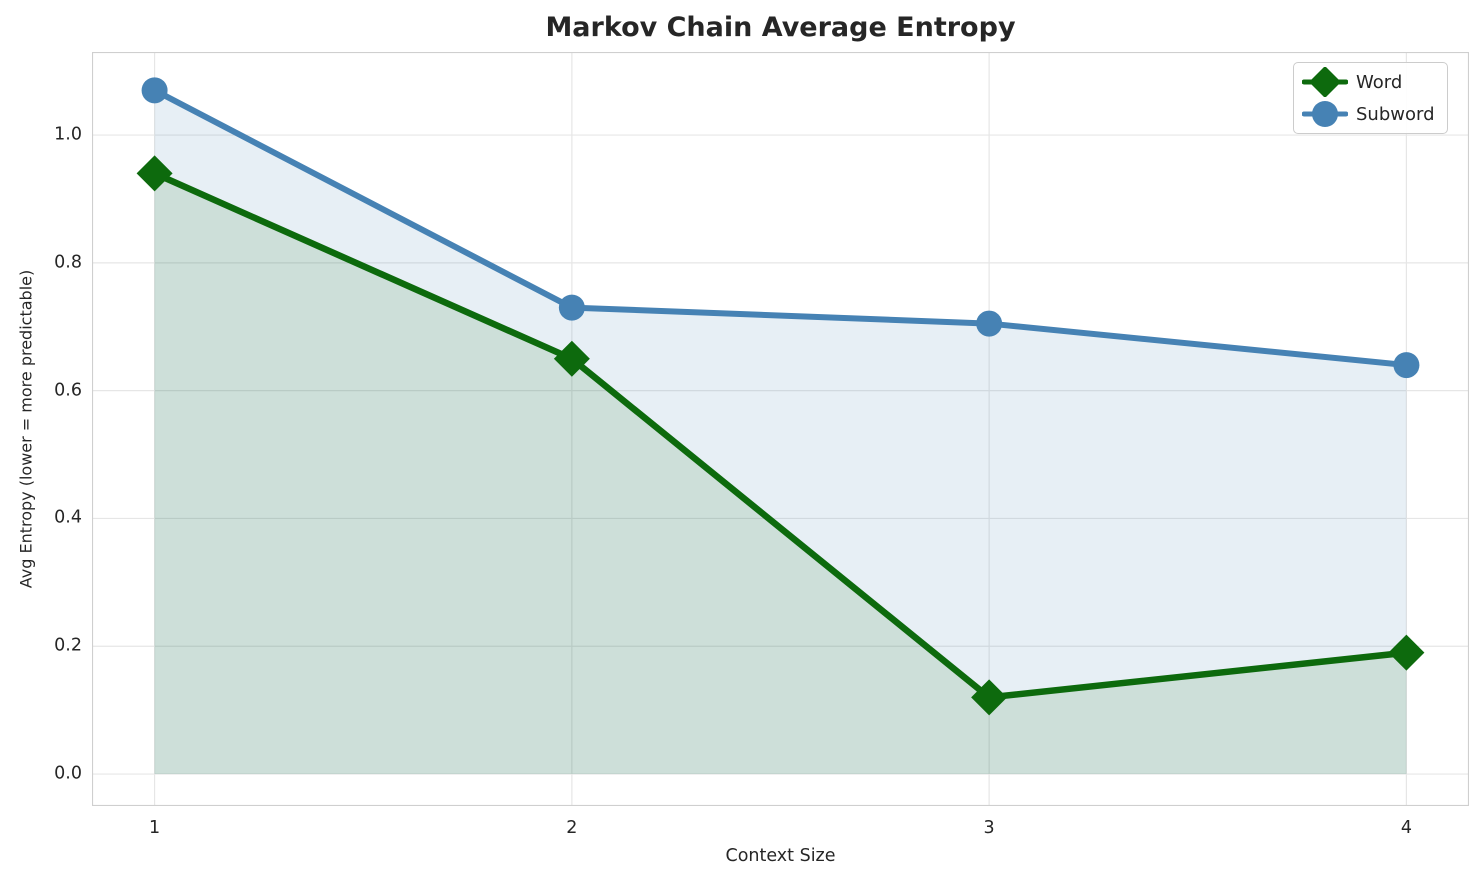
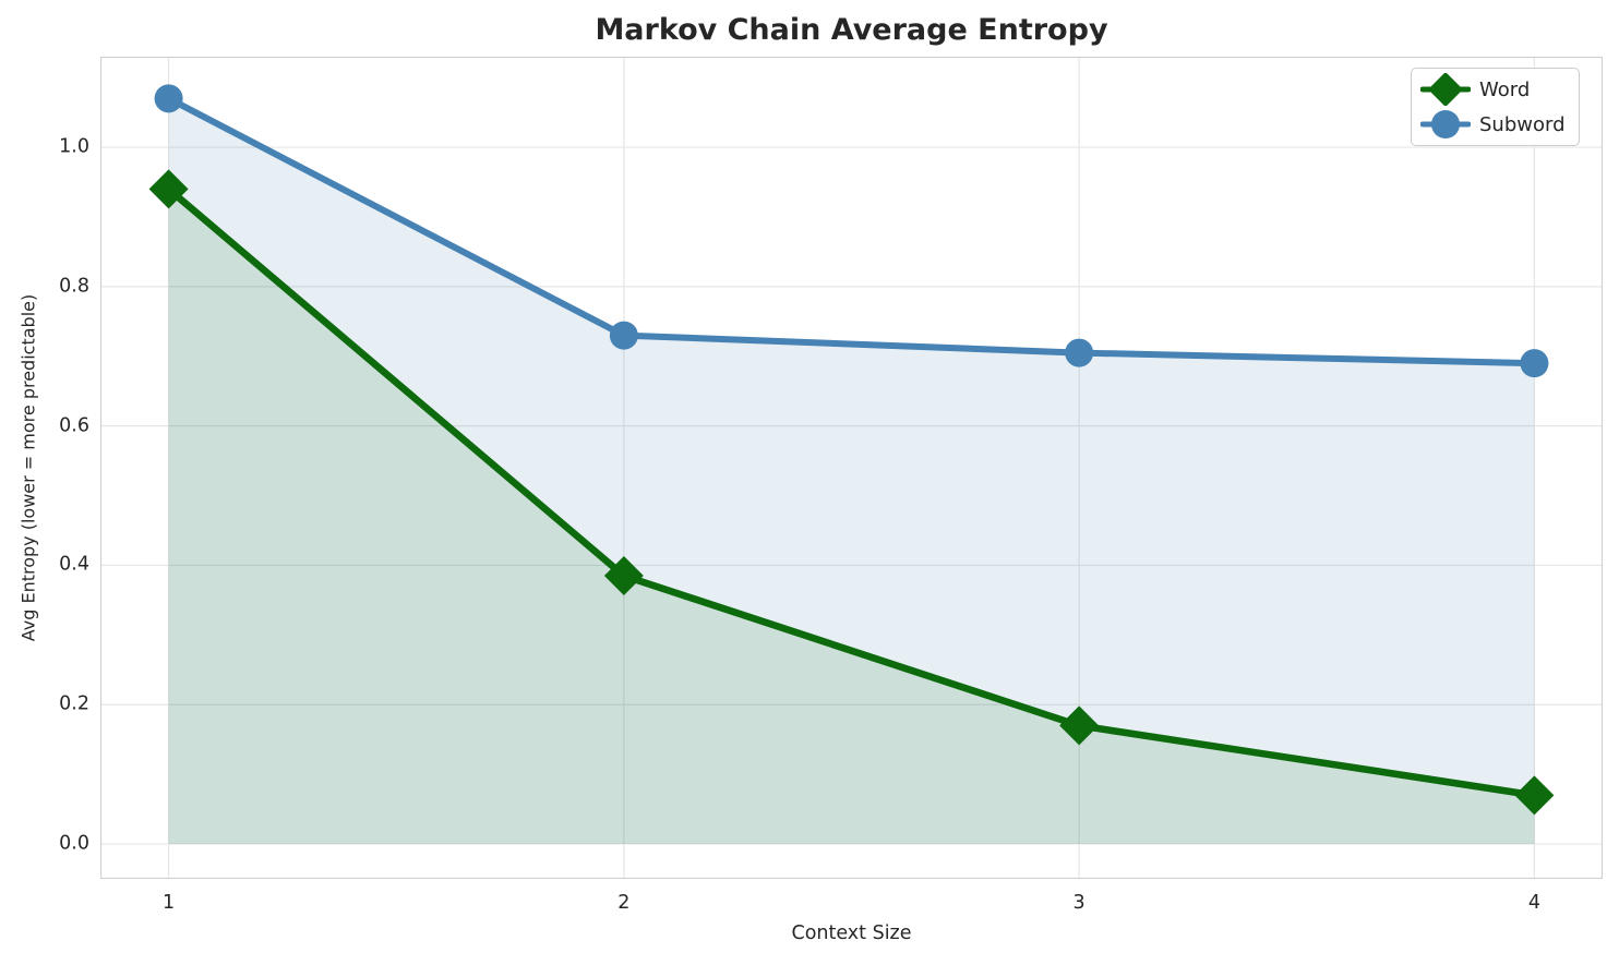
Word/2: 0.65 -> 0.39
Word/3: 0.12 -> 0.17
Word/4: 0.19 -> 0.07
Subword/4: 0.64 -> 0.69
